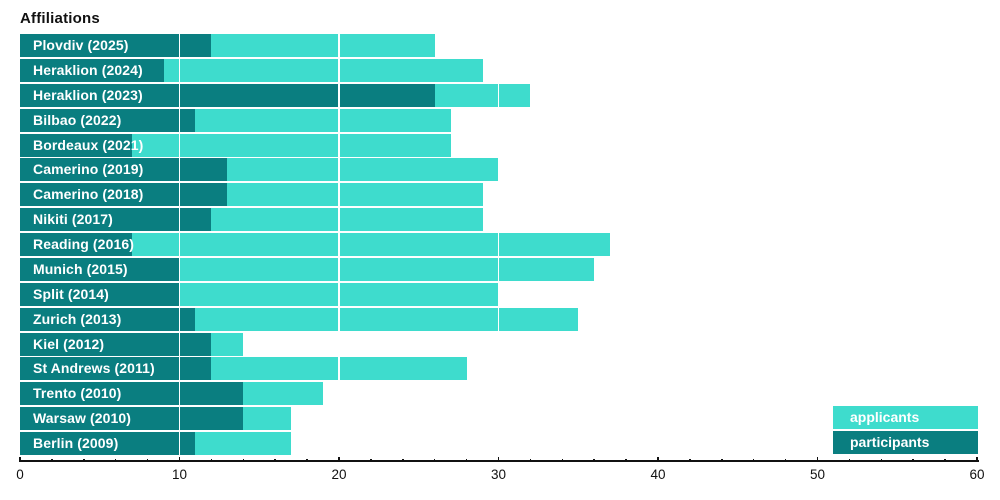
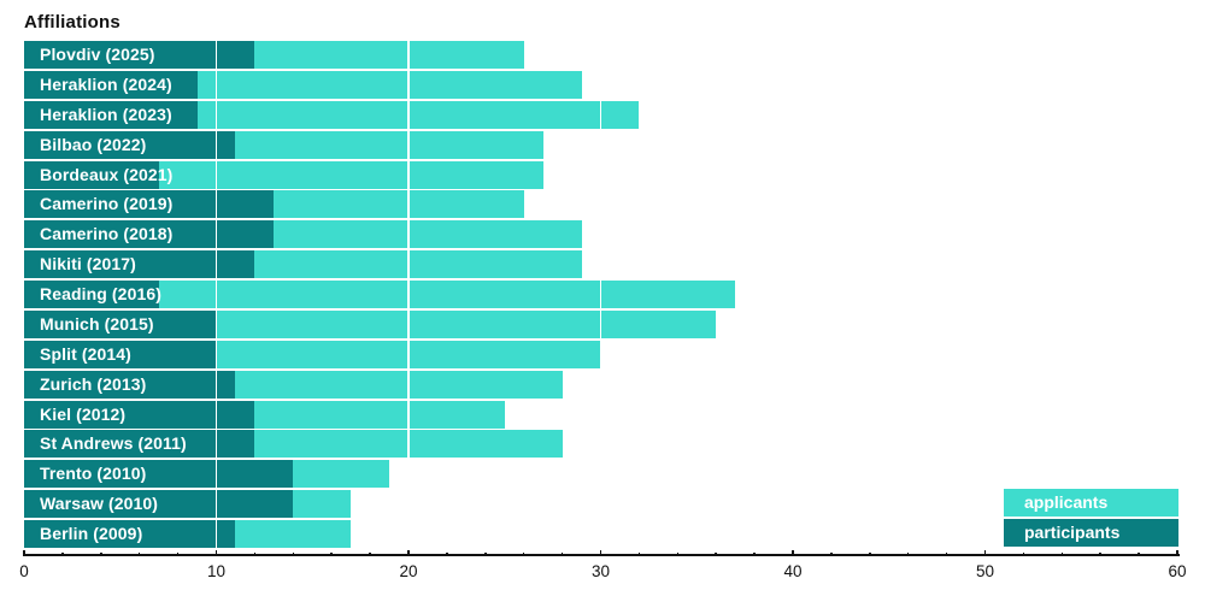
participants/Heraklion (2023): 26 -> 9
applicants/Camerino (2019): 30 -> 26
applicants/Zurich (2013): 35 -> 28
applicants/Kiel (2012): 14 -> 25
